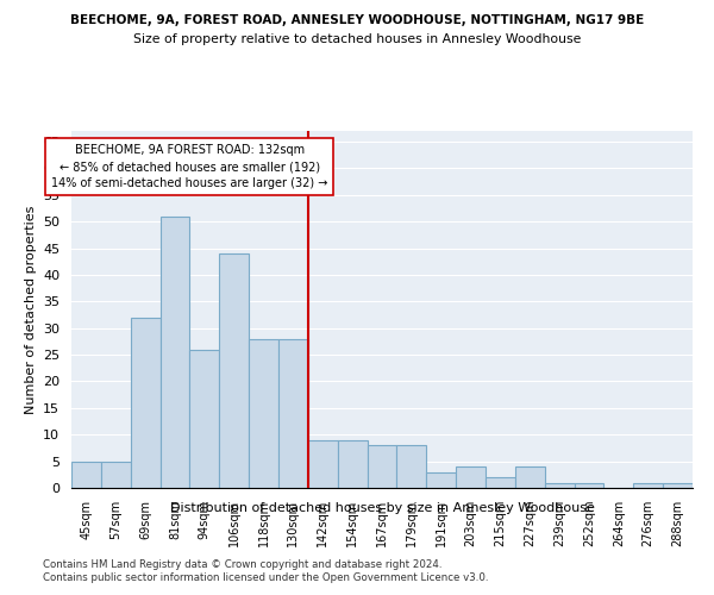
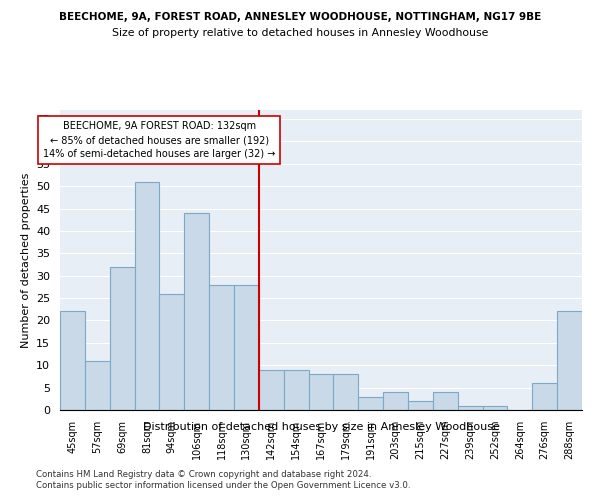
45sqm: 5 -> 22
57sqm: 5 -> 11
276sqm: 1 -> 6
288sqm: 1 -> 22
